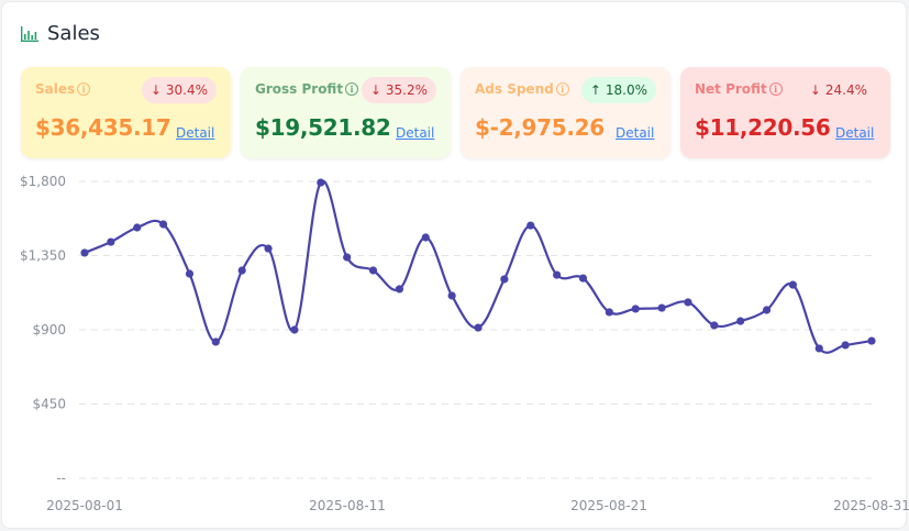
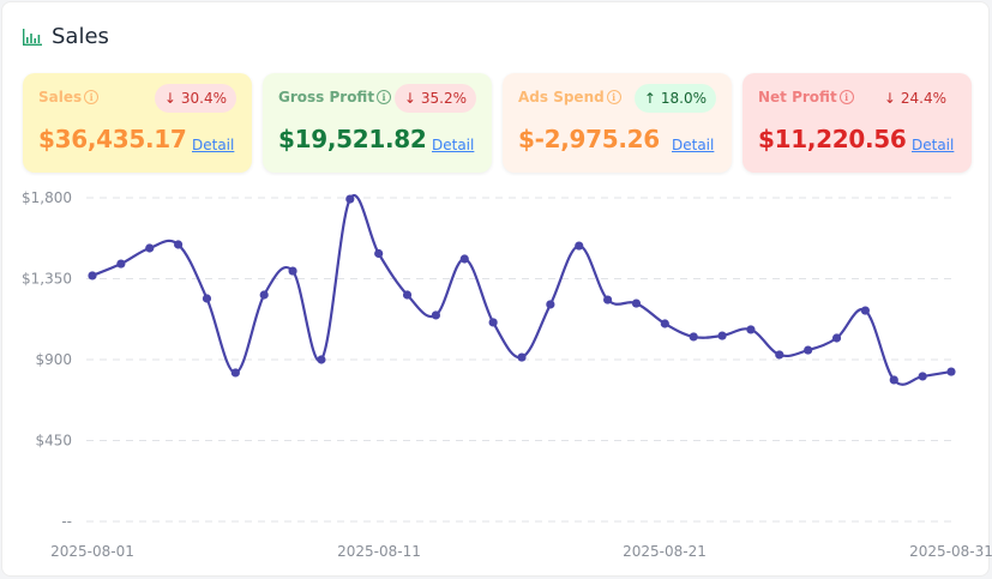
2025-08-11: $1340 -> $1490
2025-08-21: $1010 -> $1100
